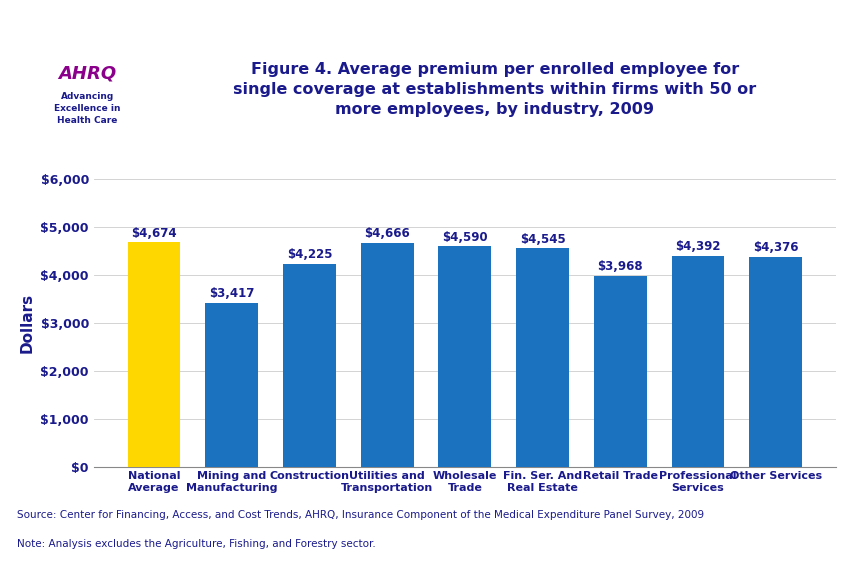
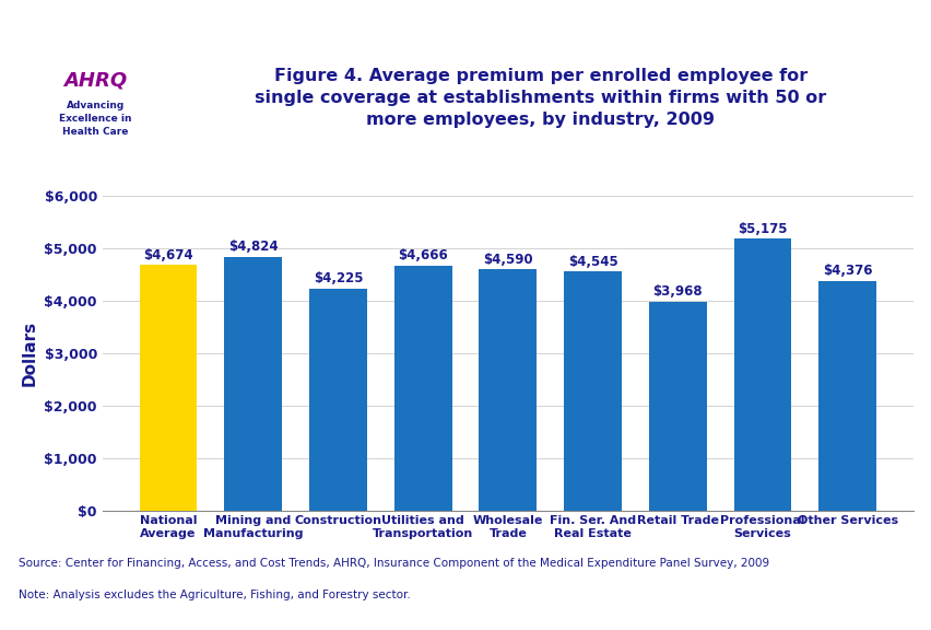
Mining and Manufacturing: $3,417 -> $4,824
Professional Services: $4,392 -> $5,175
